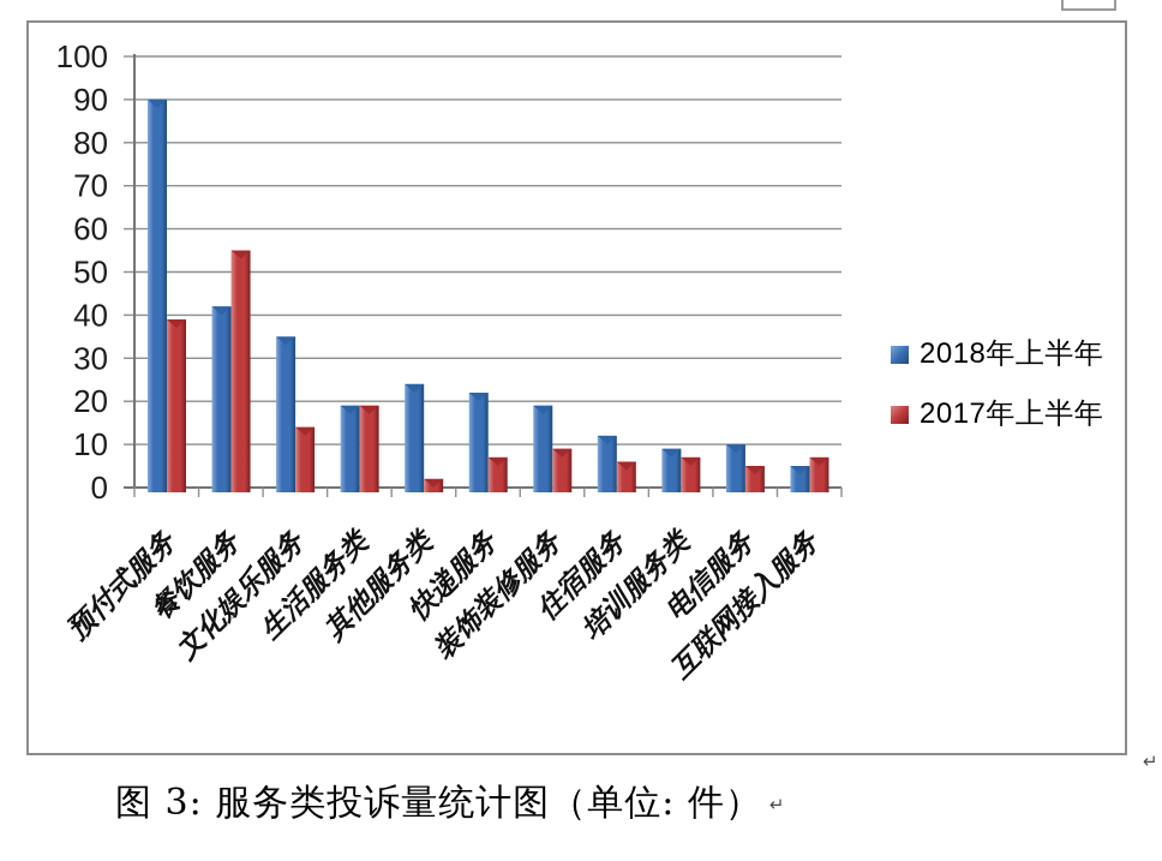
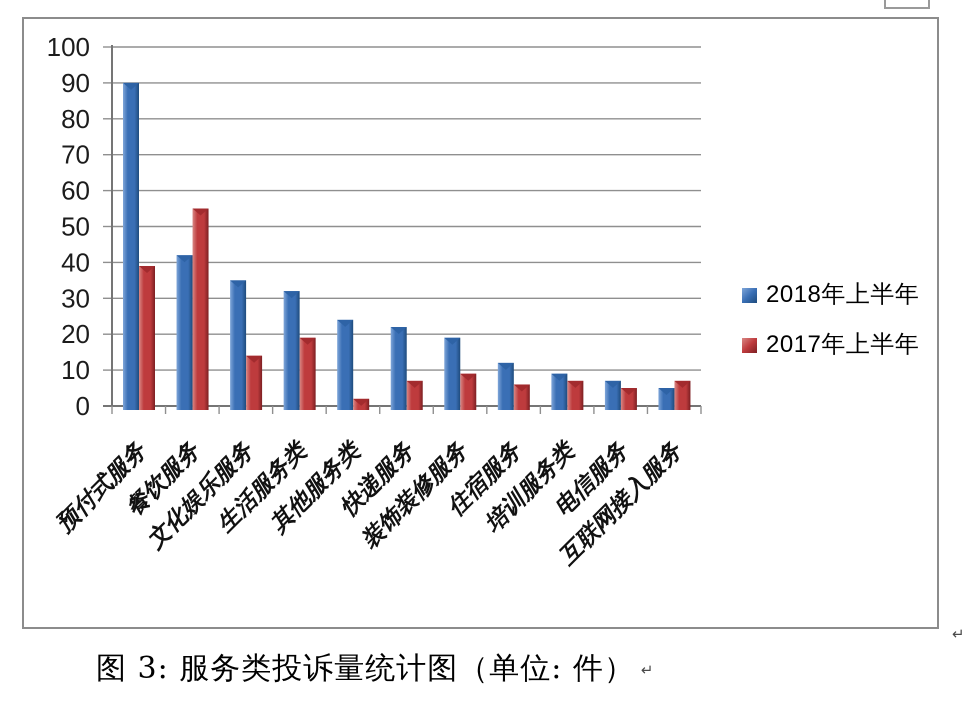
2018年上半年/生活服务类: 19 -> 32
2018年上半年/电信服务: 10 -> 7
